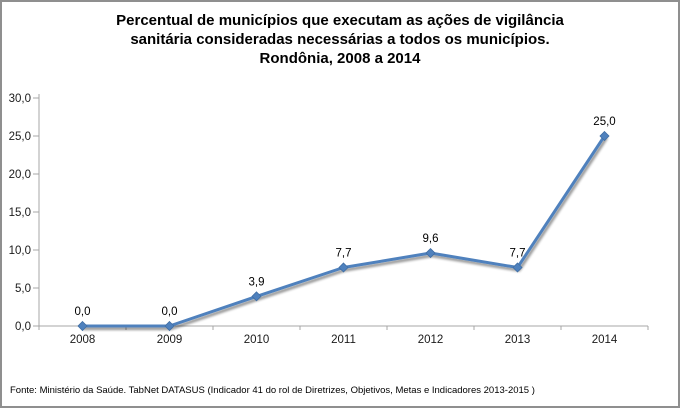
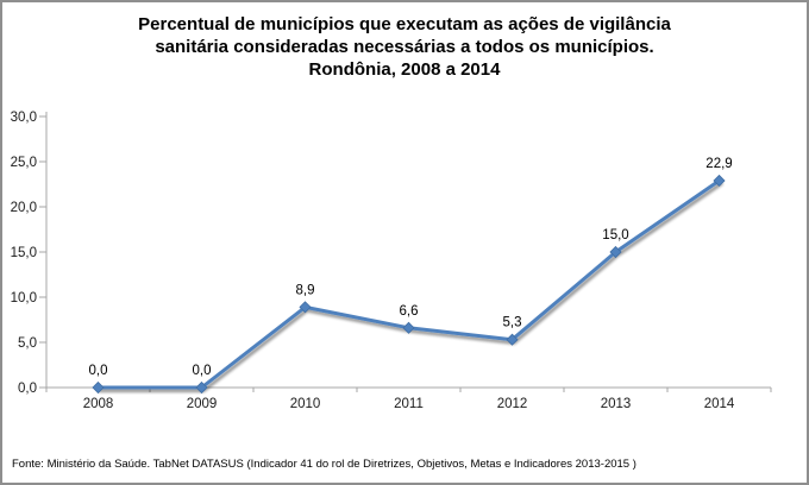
2010: 3,9 -> 8,9
2011: 7,7 -> 6,6
2012: 9,6 -> 5,3
2013: 7,7 -> 15,0
2014: 25,0 -> 22,9
